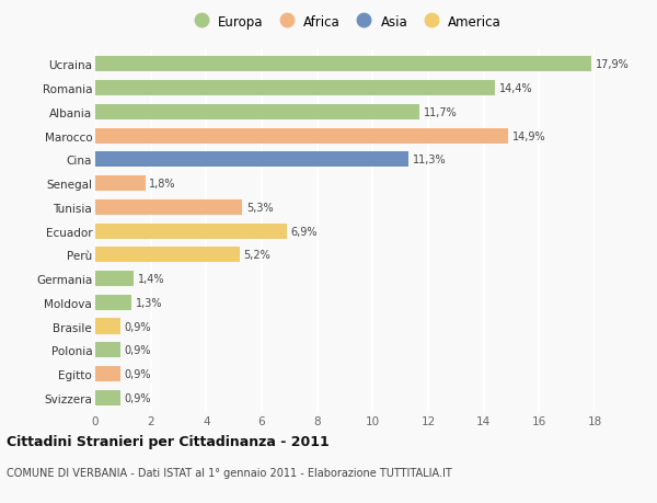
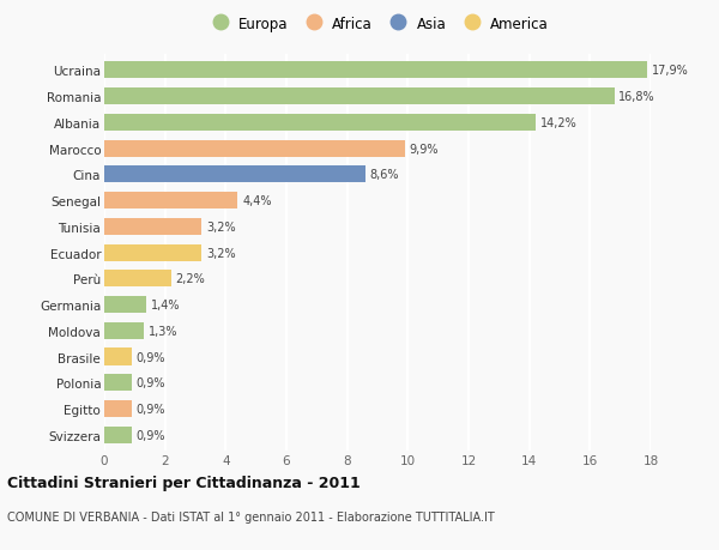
Romania: 14,4% -> 16,8%
Albania: 11,7% -> 14,2%
Marocco: 14,9% -> 9,9%
Cina: 11,3% -> 8,6%
Senegal: 1,8% -> 4,4%
Tunisia: 5,3% -> 3,2%
Ecuador: 6,9% -> 3,2%
Perù: 5,2% -> 2,2%
